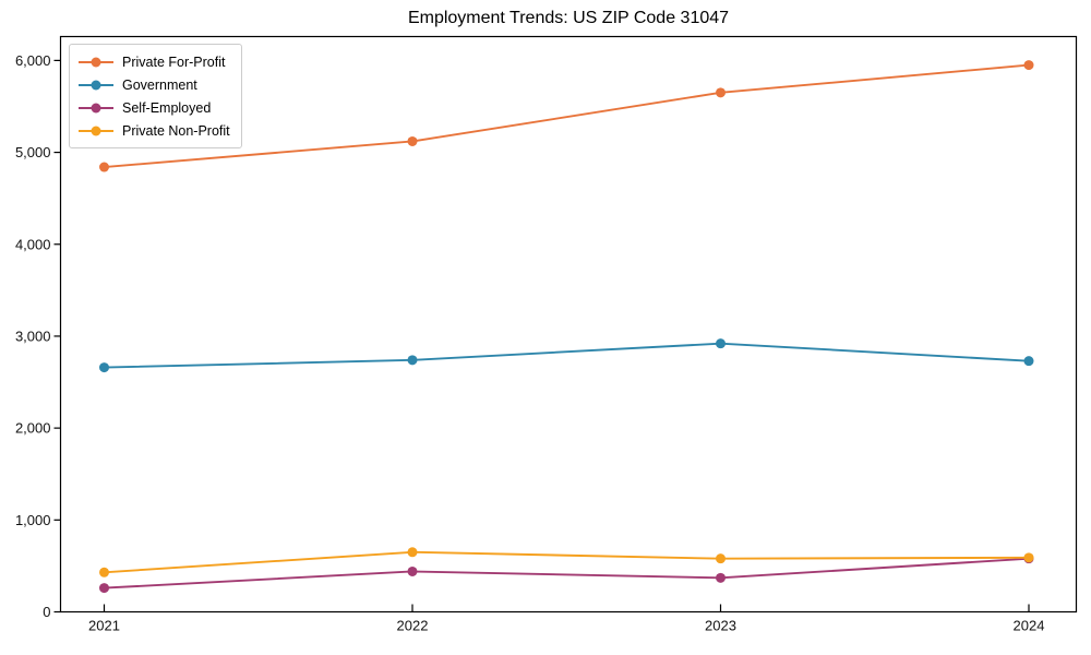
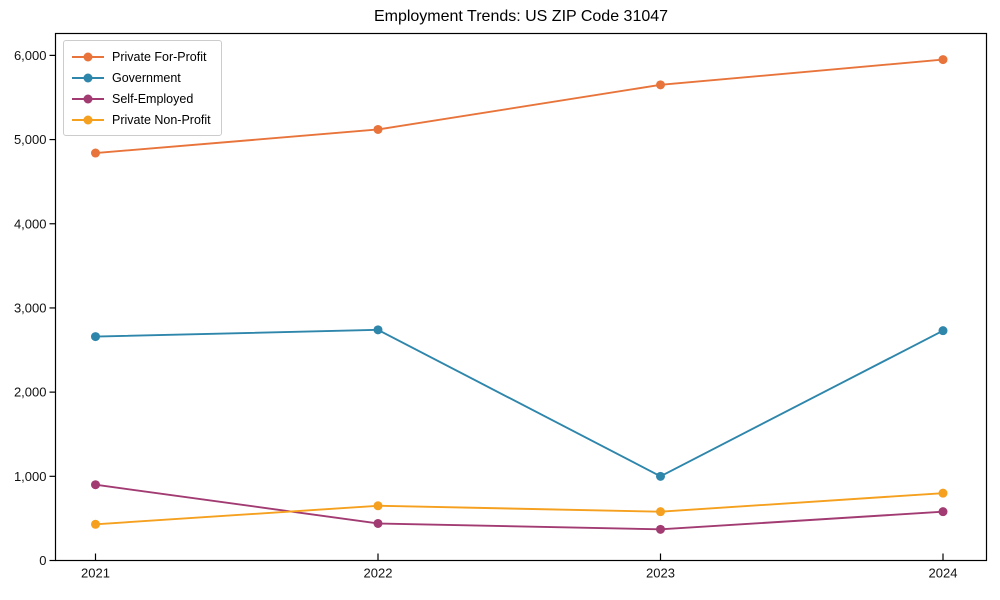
Self-Employed/2021: 300 -> 900
Government/2023: 2900 -> 1000
Private Non-Profit/2024: 600 -> 800
